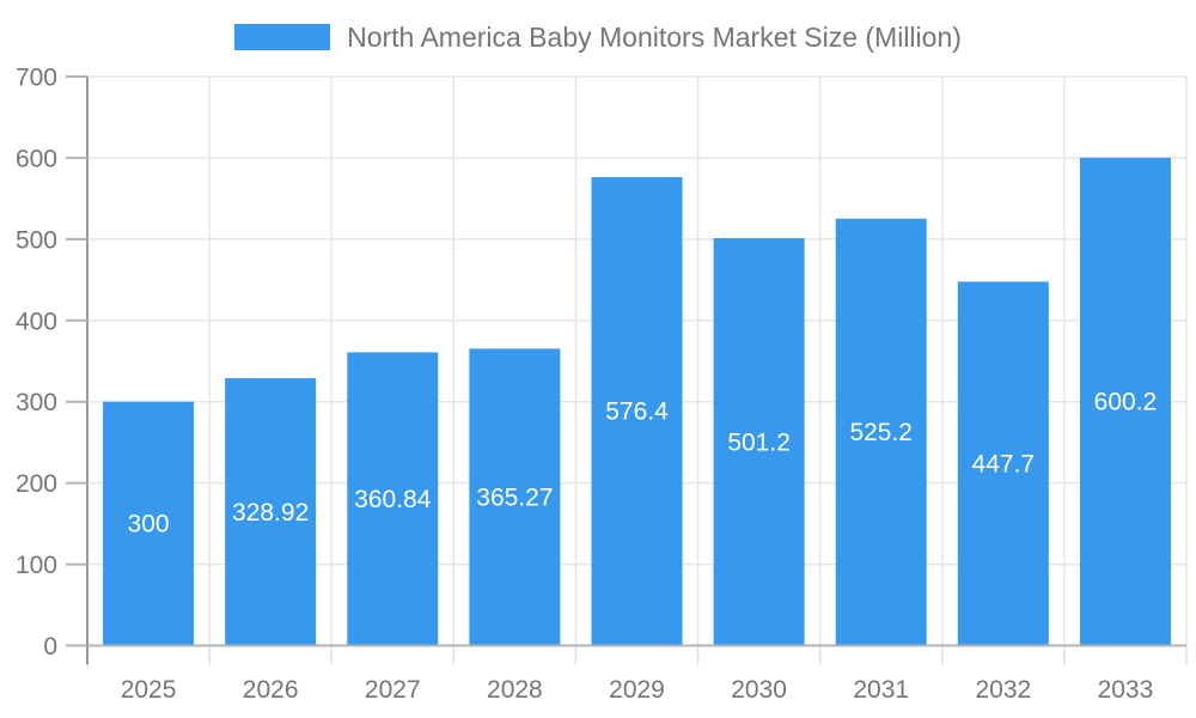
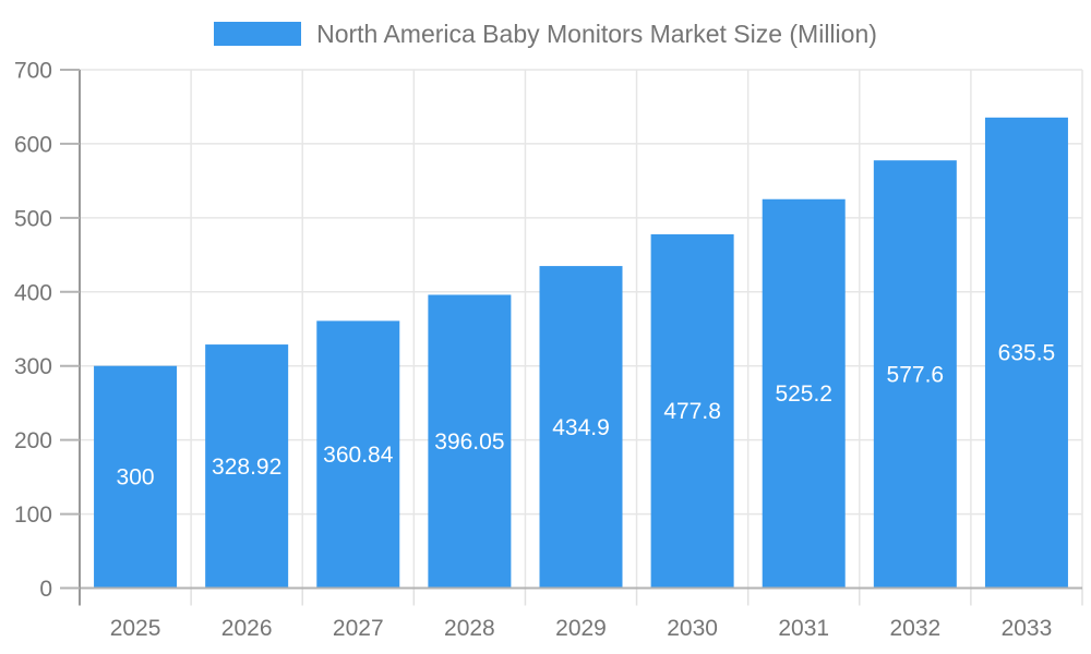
2028: 365.27 -> 396.05
2029: 576.4 -> 434.9
2030: 501.2 -> 477.8
2032: 447.7 -> 577.6
2033: 600.2 -> 635.5
